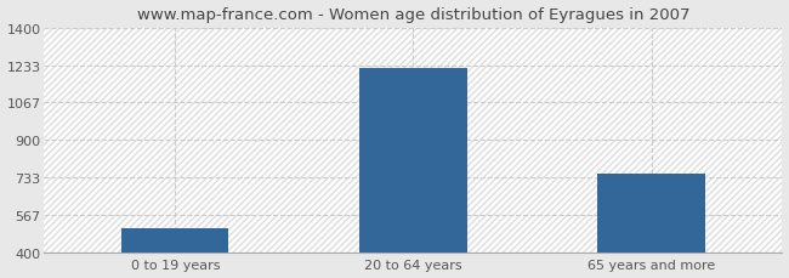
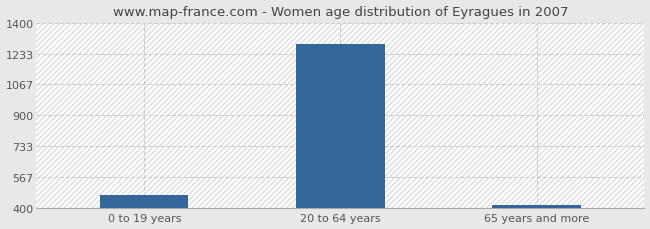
0 to 19 years: 510 -> 470
20 to 64 years: 1220 -> 1290
65 years and more: 750 -> 410
